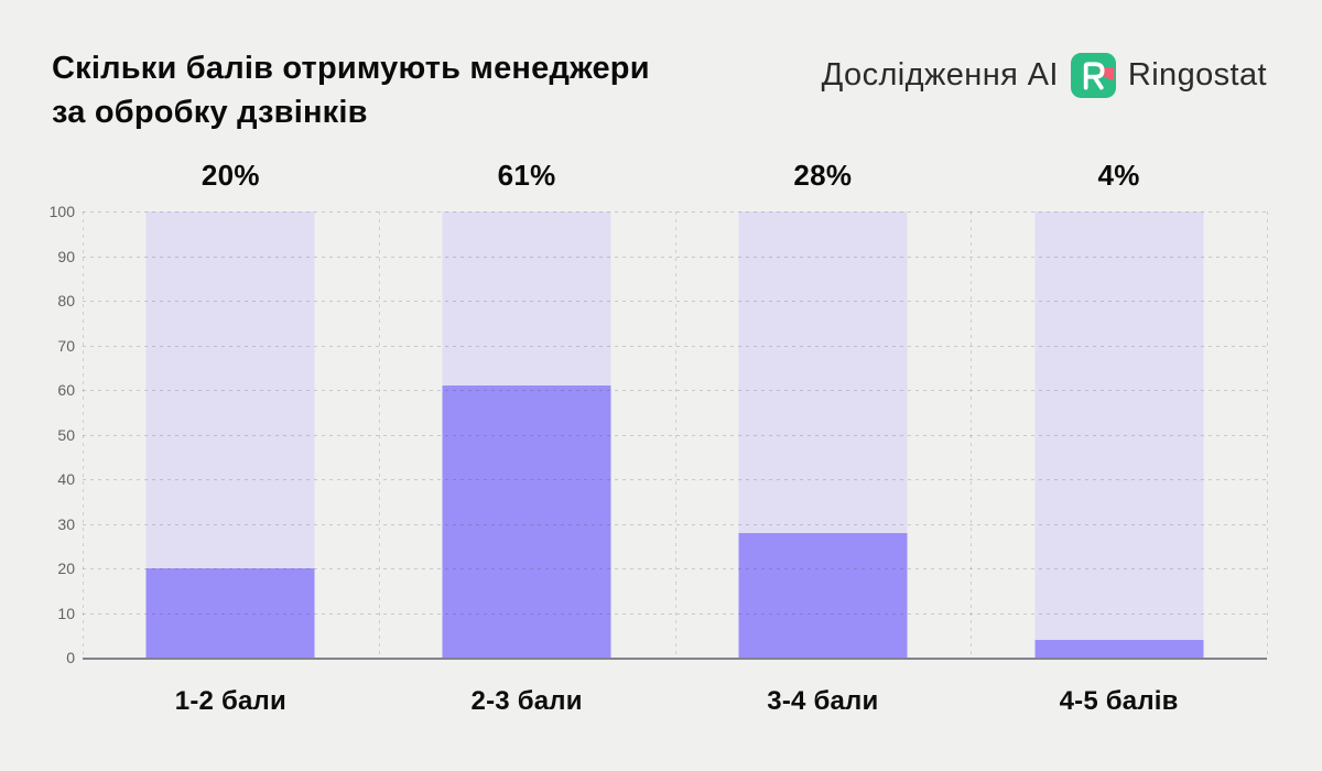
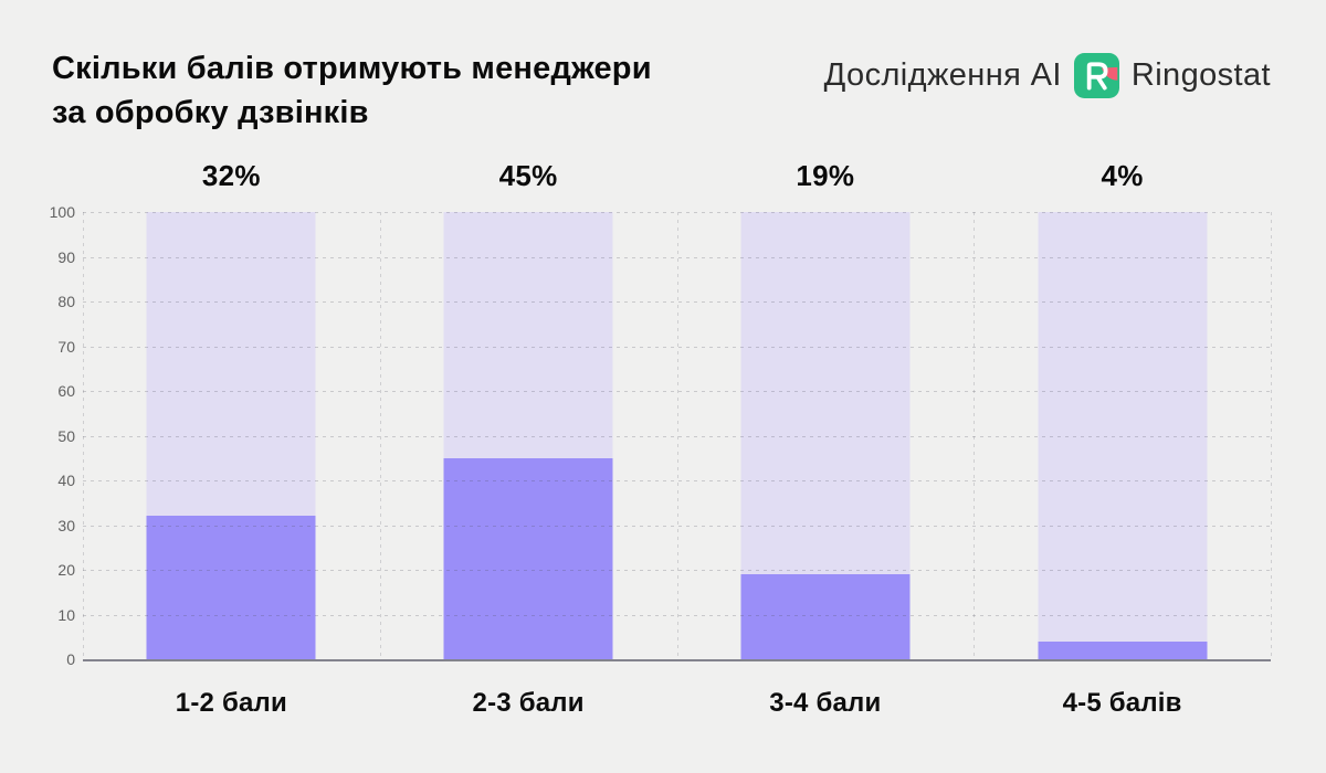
1-2 бали: 20% -> 32%
2-3 бали: 61% -> 45%
3-4 бали: 28% -> 19%
